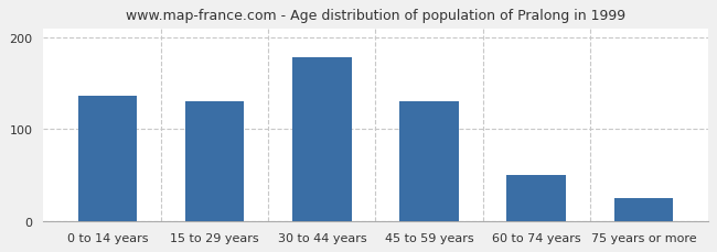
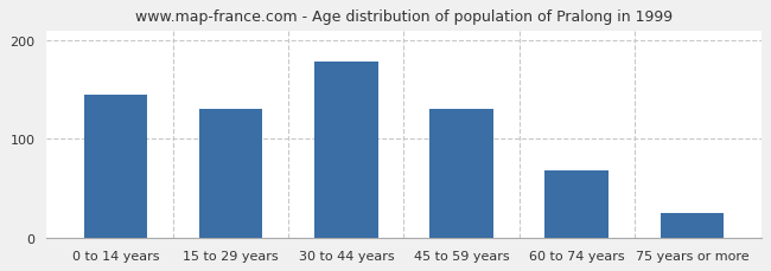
0 to 14 years: 136 -> 145
60 to 74 years: 50 -> 68
